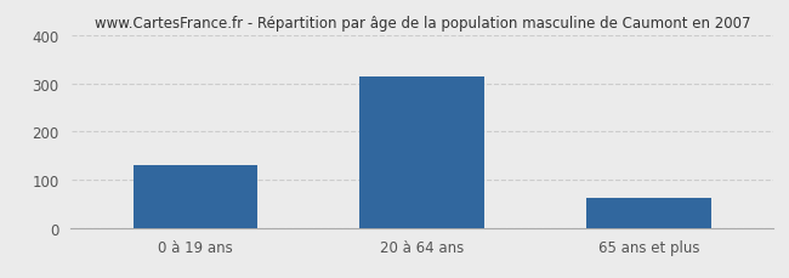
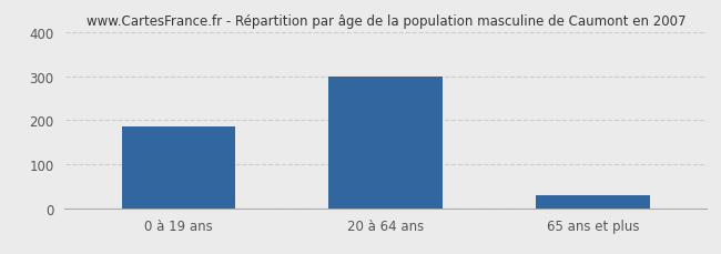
0 à 19 ans: 130 -> 185
20 à 64 ans: 315 -> 300
65 ans et plus: 63 -> 30
